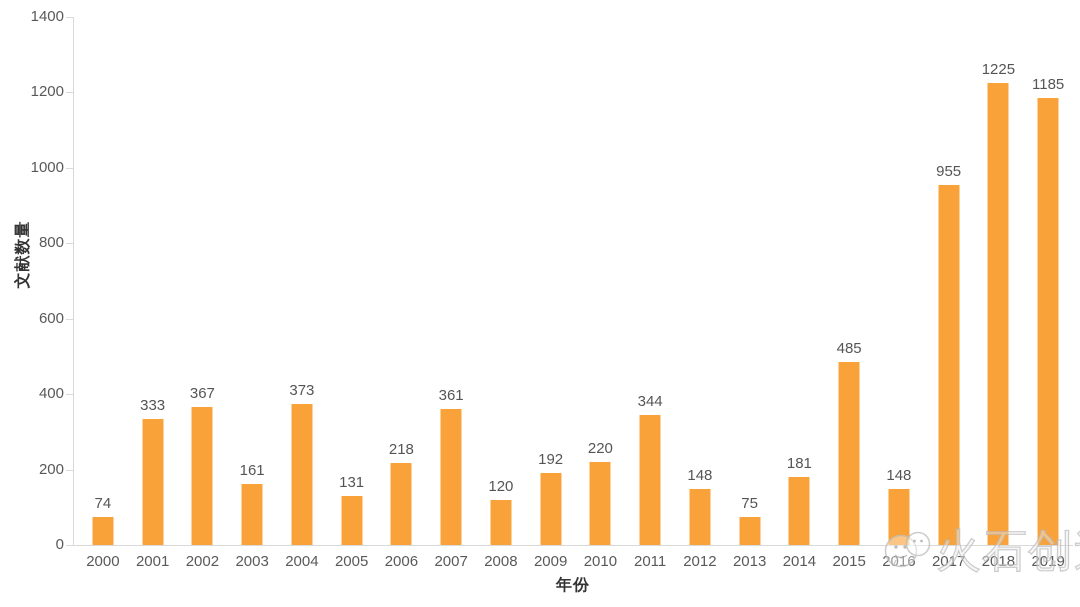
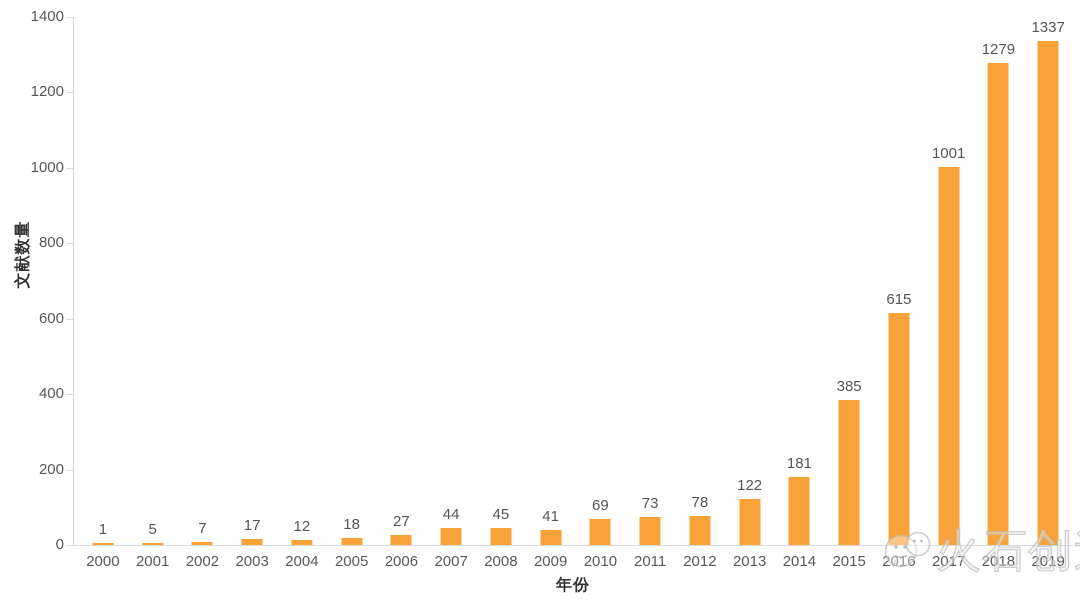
2000: 74 -> 1
2001: 333 -> 5
2002: 367 -> 7
2003: 161 -> 17
2004: 373 -> 12
2005: 131 -> 18
2006: 218 -> 27
2007: 361 -> 44
2008: 120 -> 45
2009: 192 -> 41
2010: 220 -> 69
2011: 344 -> 73
2012: 148 -> 78
2013: 75 -> 122
2015: 485 -> 385
2016: 148 -> 615
2017: 955 -> 1001
2018: 1225 -> 1279
2019: 1185 -> 1337
